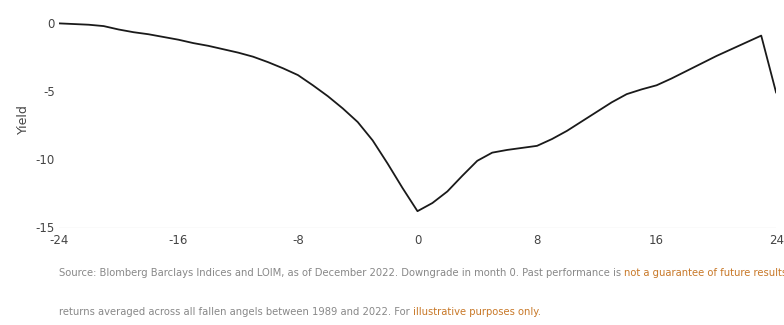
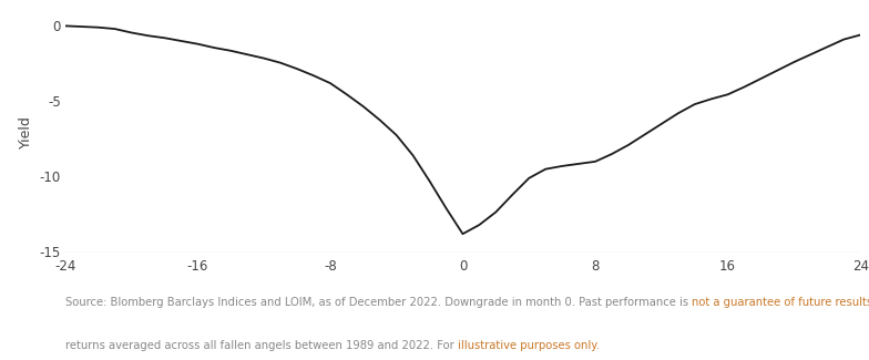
24: -5.1 -> -0.6
